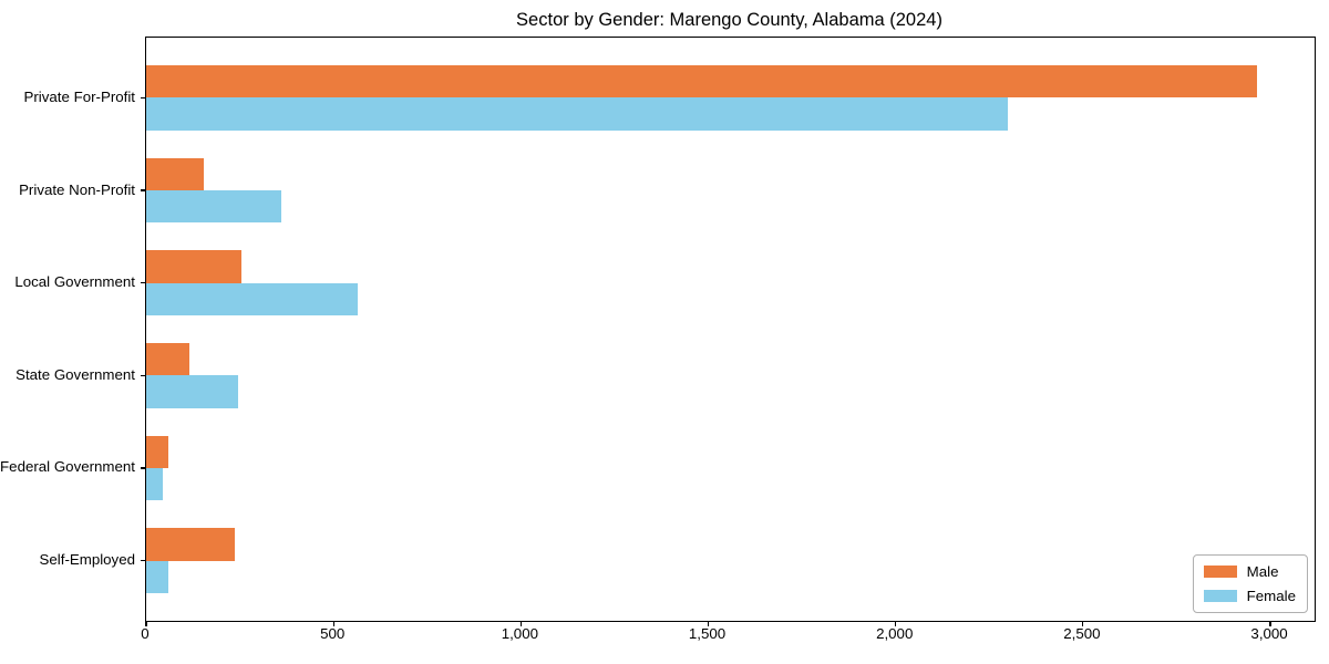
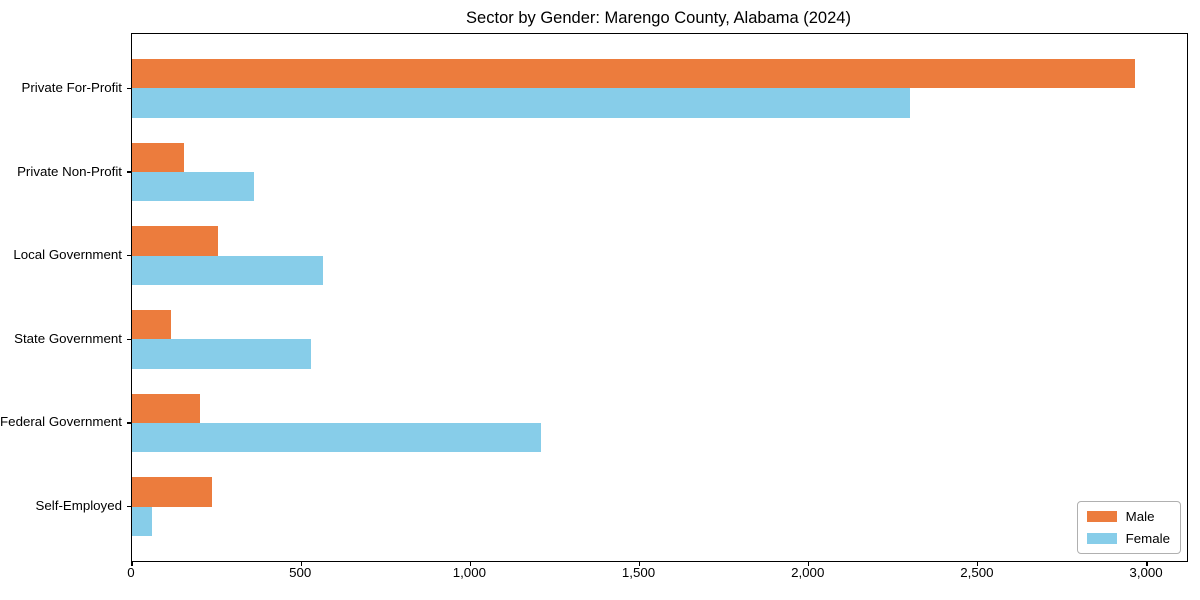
Female/State Government: 240 -> 530
Male/Federal Government: 60 -> 200
Female/Federal Government: 40 -> 1210
